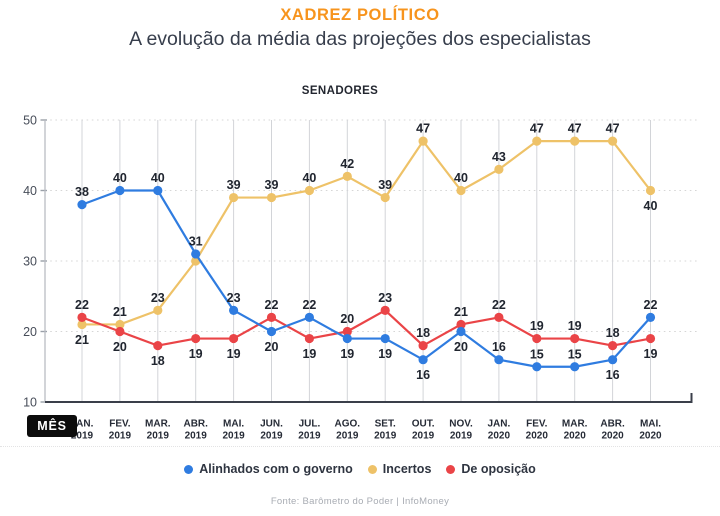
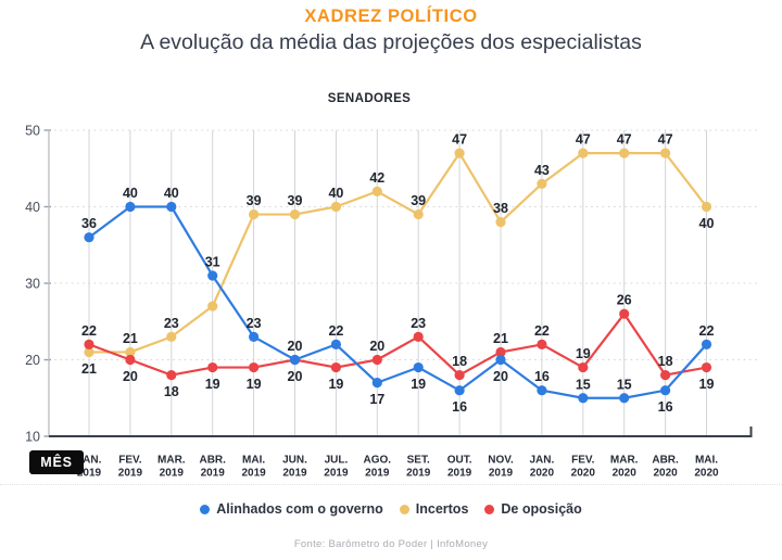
Alinhados com o governo/JAN. 2019: 38 -> 36
Incertos/ABR. 2019: 30 -> 27
De oposição/JUN. 2019: 22 -> 20
Alinhados com o governo/AGO. 2019: 19 -> 17
Incertos/NOV. 2019: 40 -> 38
De oposição/MAR. 2020: 19 -> 26
